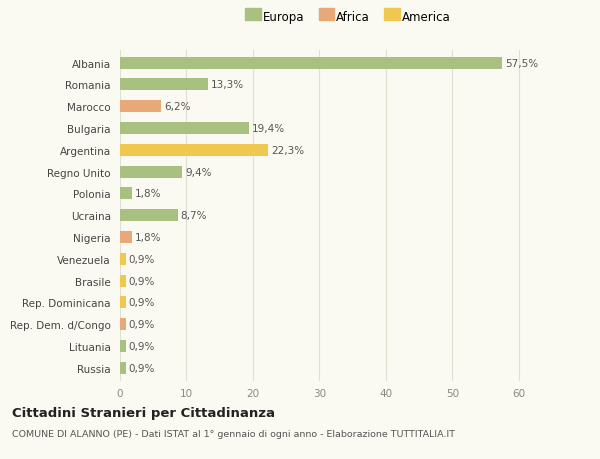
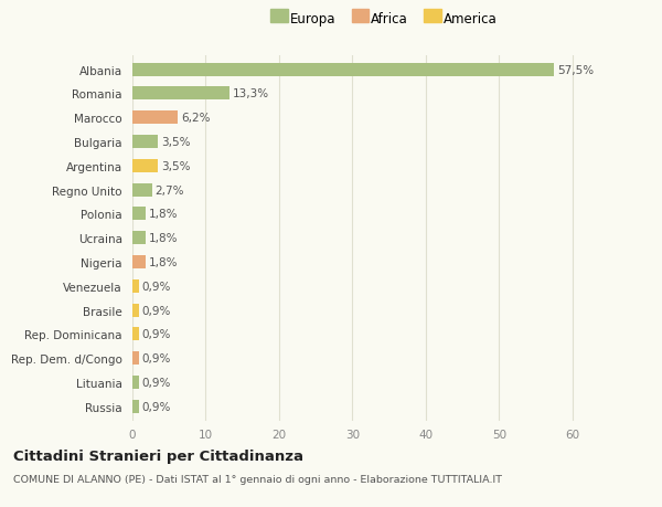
Bulgaria: 19,4% -> 3,5%
Argentina: 22,3% -> 3,5%
Regno Unito: 9,4% -> 2,7%
Ucraina: 8,7% -> 1,8%
